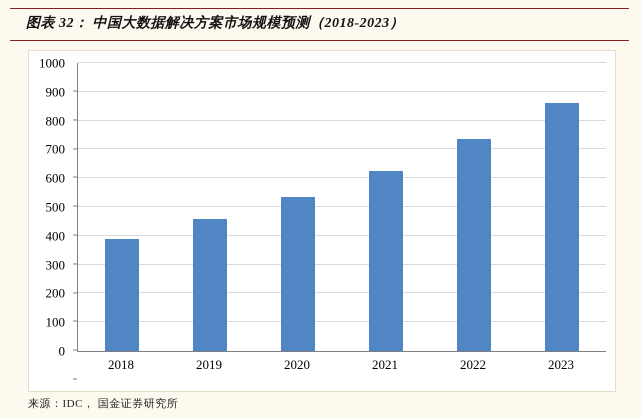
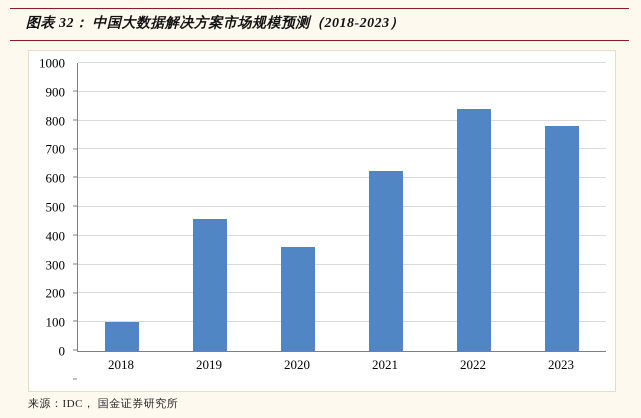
2018: 390 -> 100
2020: 540 -> 360
2022: 740 -> 840
2023: 860 -> 780
